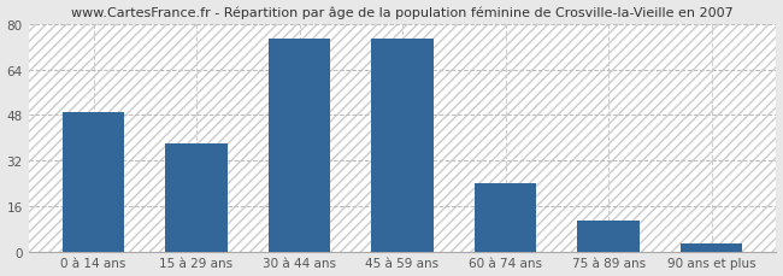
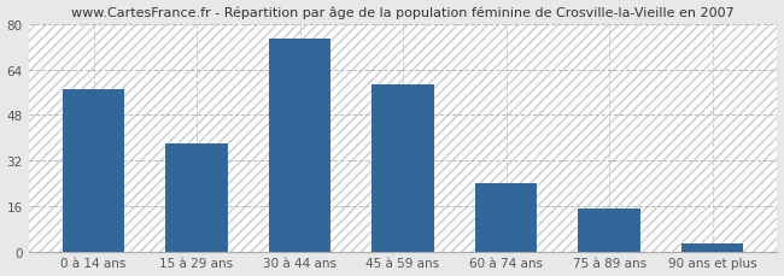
0 à 14 ans: 49 -> 57
45 à 59 ans: 75 -> 59
75 à 89 ans: 11 -> 15
